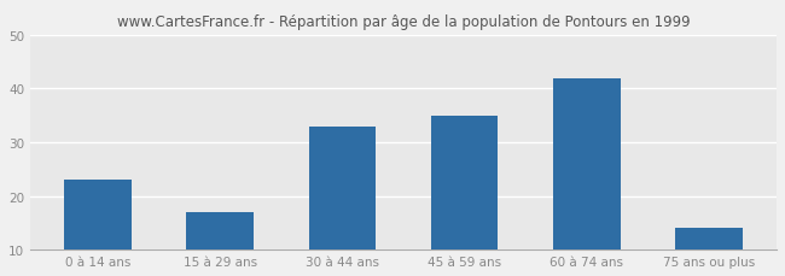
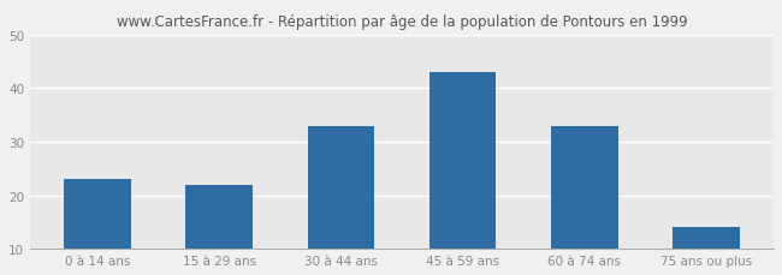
15 à 29 ans: 17 -> 22
45 à 59 ans: 35 -> 43
60 à 74 ans: 42 -> 33
